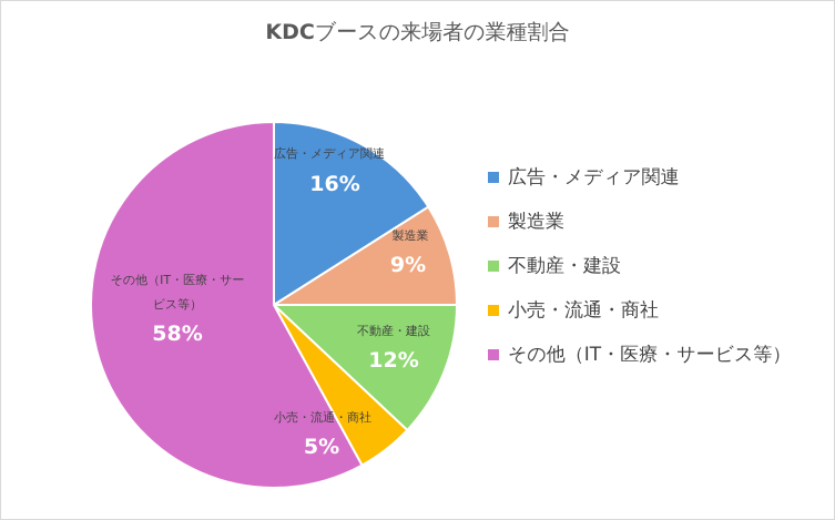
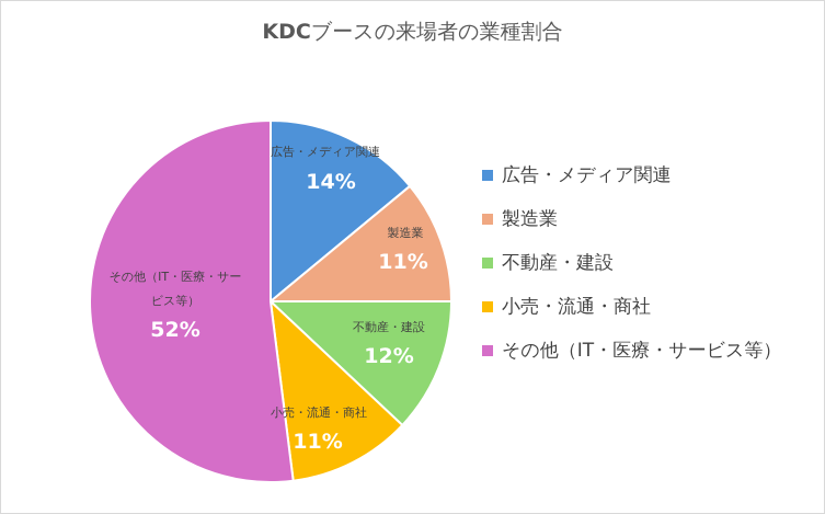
広告・メディア関連: 16% -> 14%
製造業: 9% -> 11%
小売・流通・商社: 5% -> 11%
その他（IT・医療・サービス等）: 58% -> 52%
